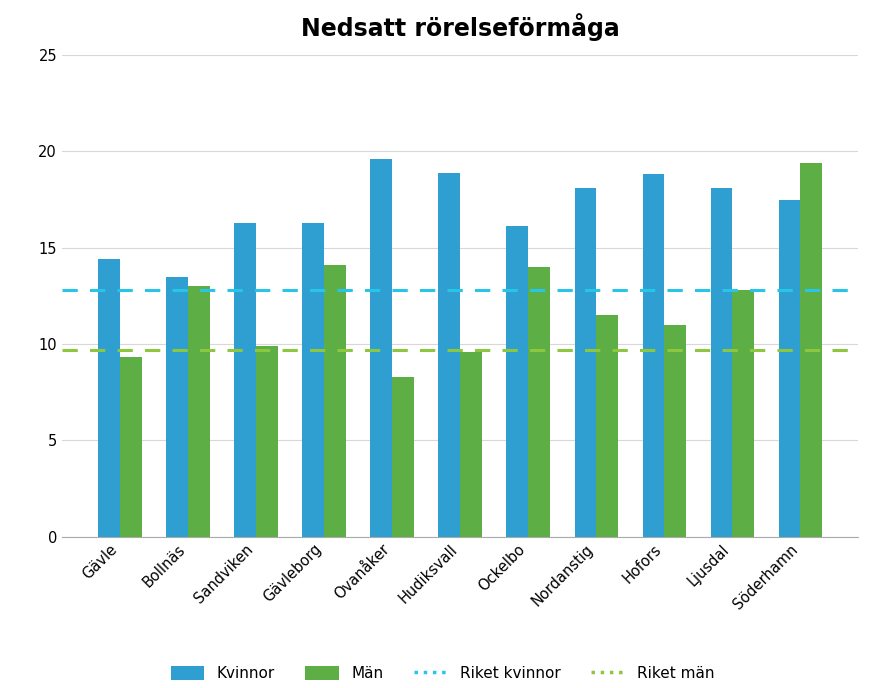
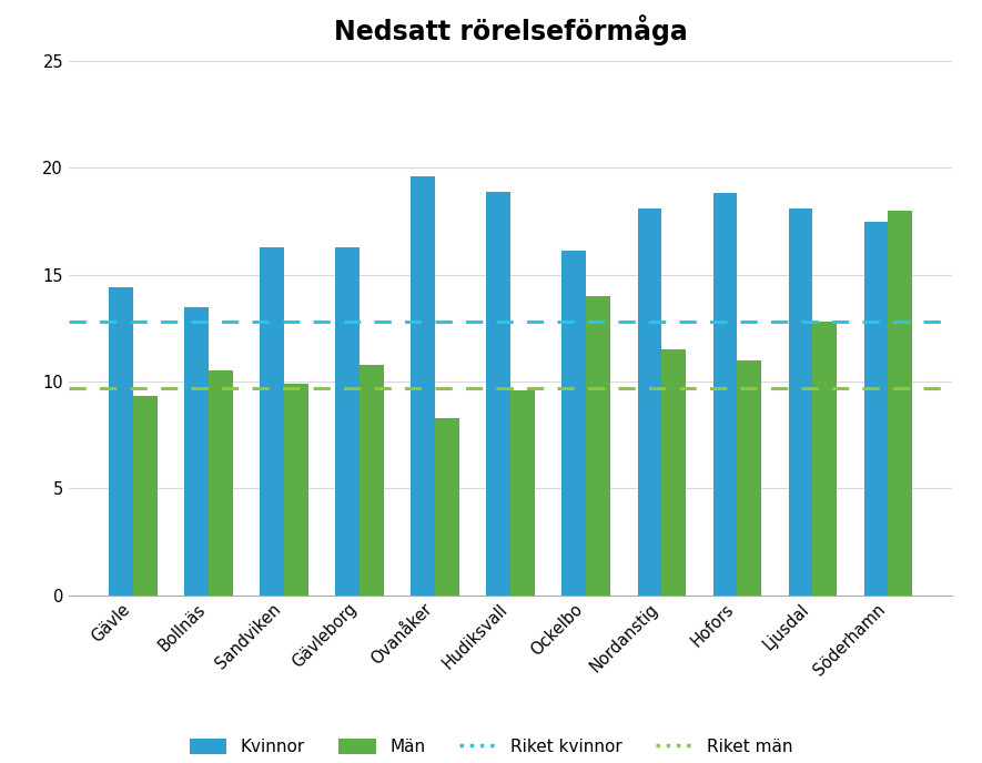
Män/Bollnäs: 13.0 -> 10.5
Män/Gävleborg: 14.1 -> 10.8
Män/Söderhamn: 19.4 -> 18.0
